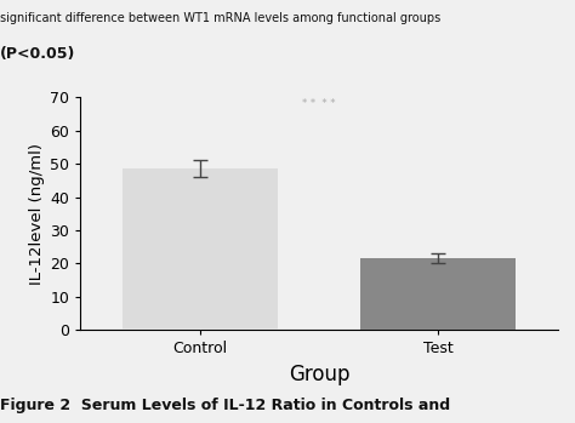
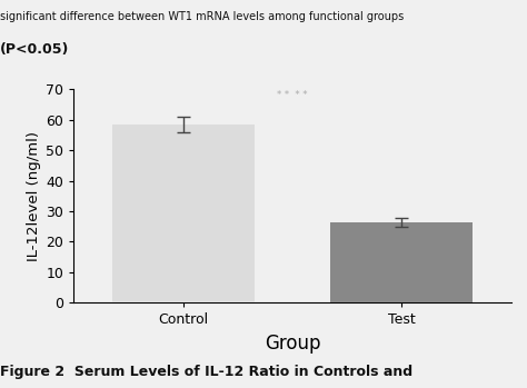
Control: 48.5 -> 58.5
Test: 21.5 -> 26.3
